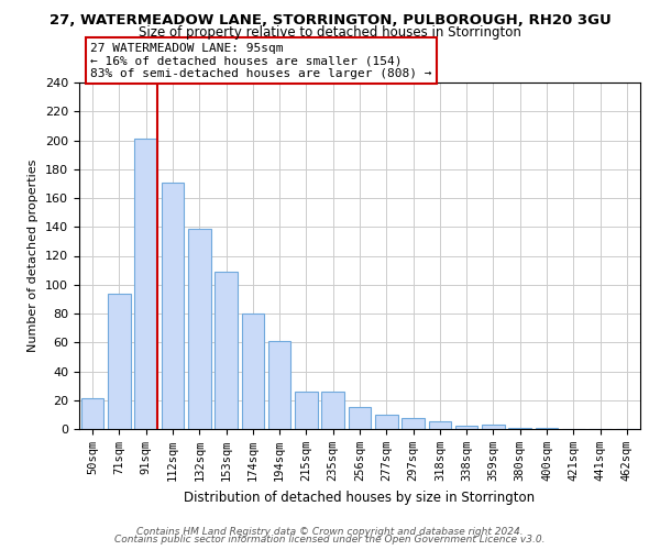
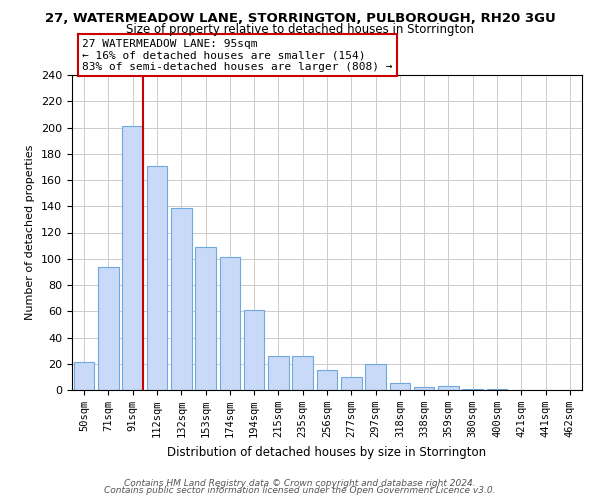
174sqm: 80 -> 101
297sqm: 8 -> 20
